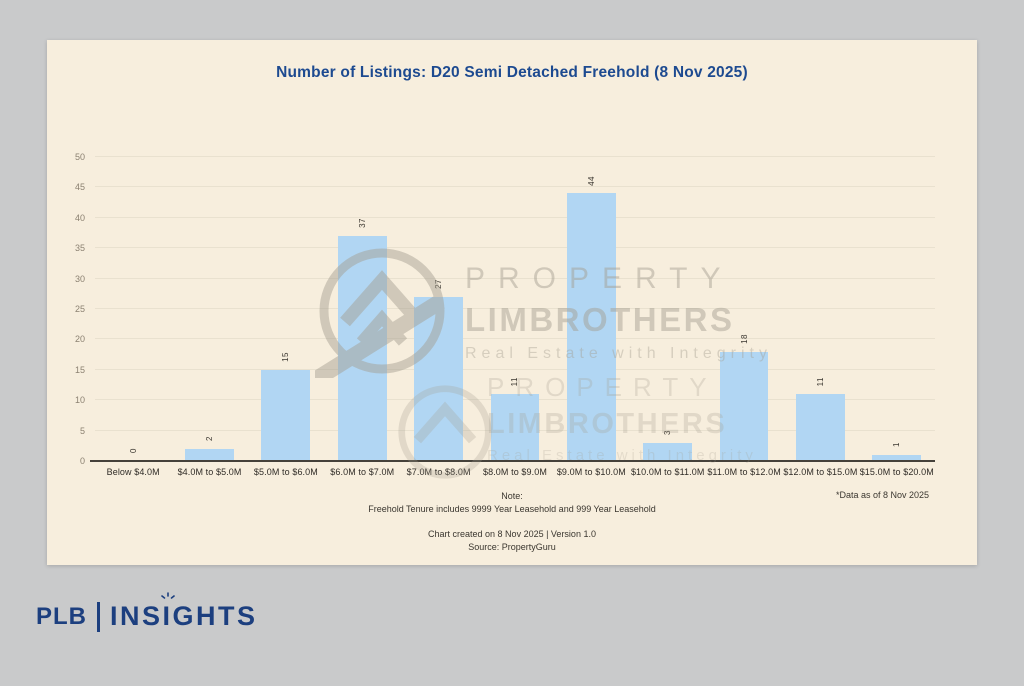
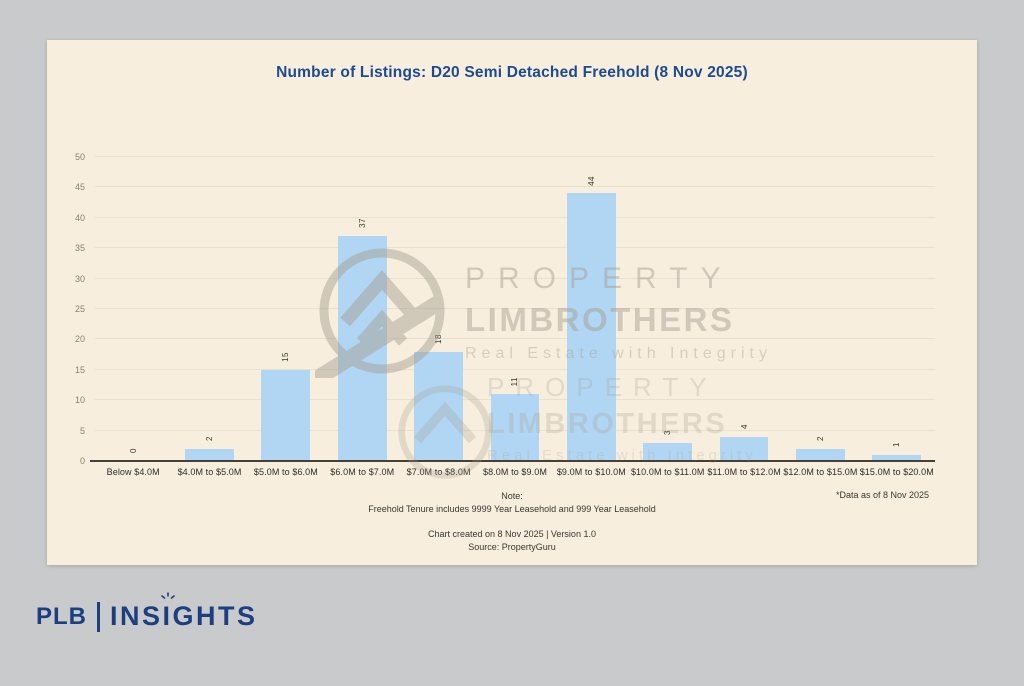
$7.0M to $8.0M: 27 -> 18
$11.0M to $12.0M: 18 -> 4
$12.0M to $15.0M: 11 -> 2
